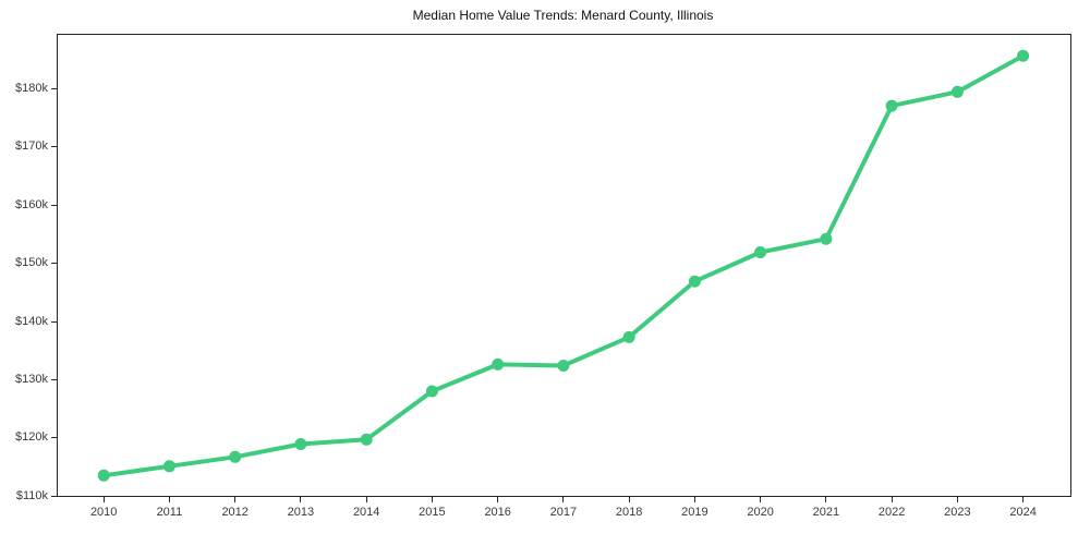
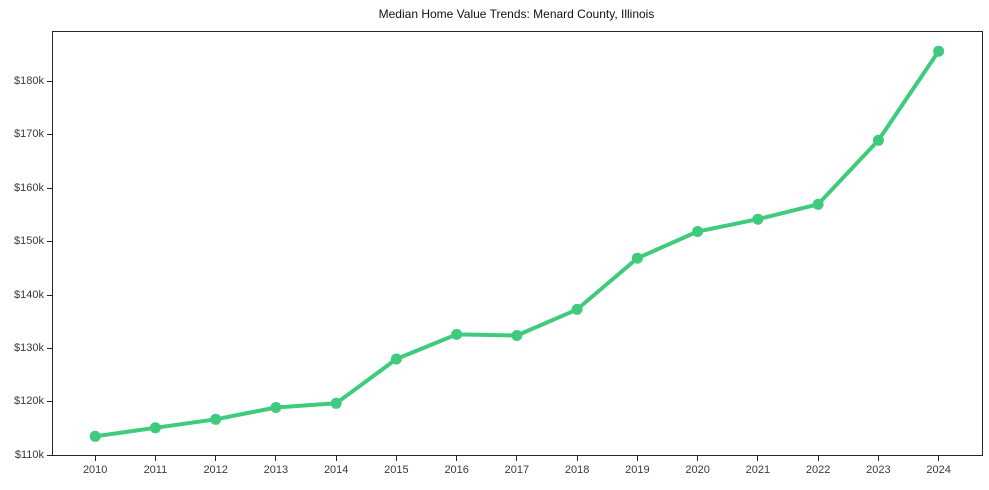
2022: $177k -> $157k
2023: $180k -> $169k
